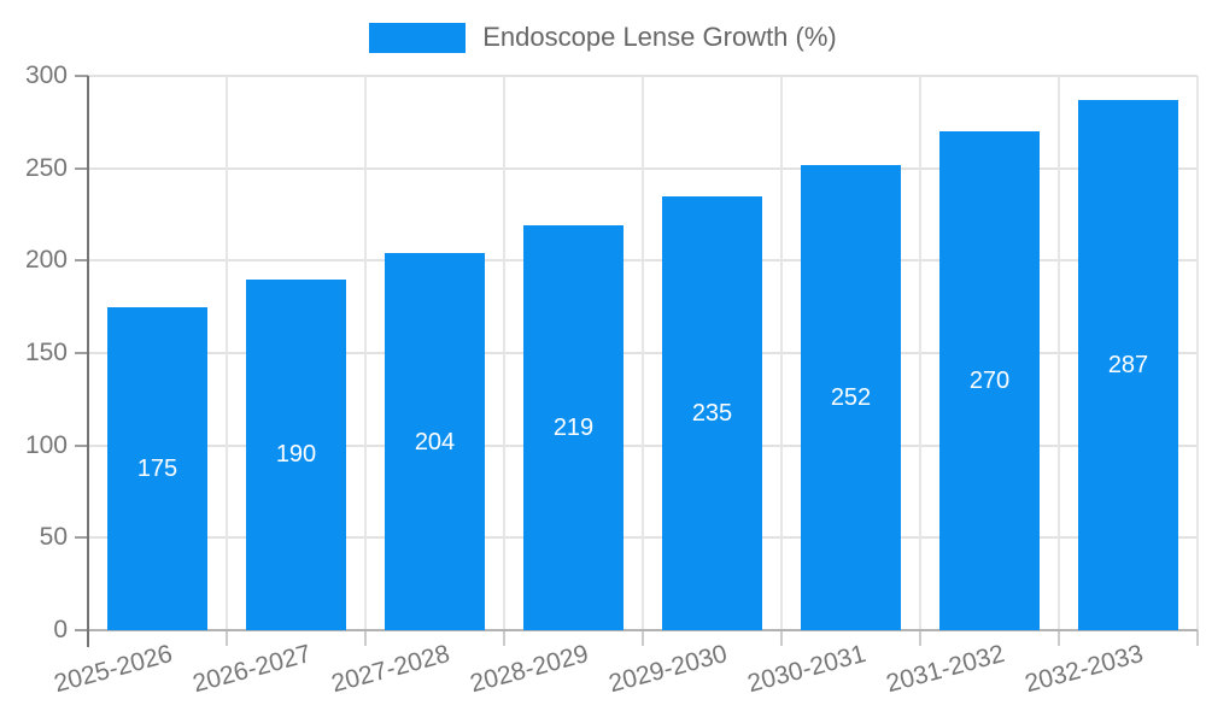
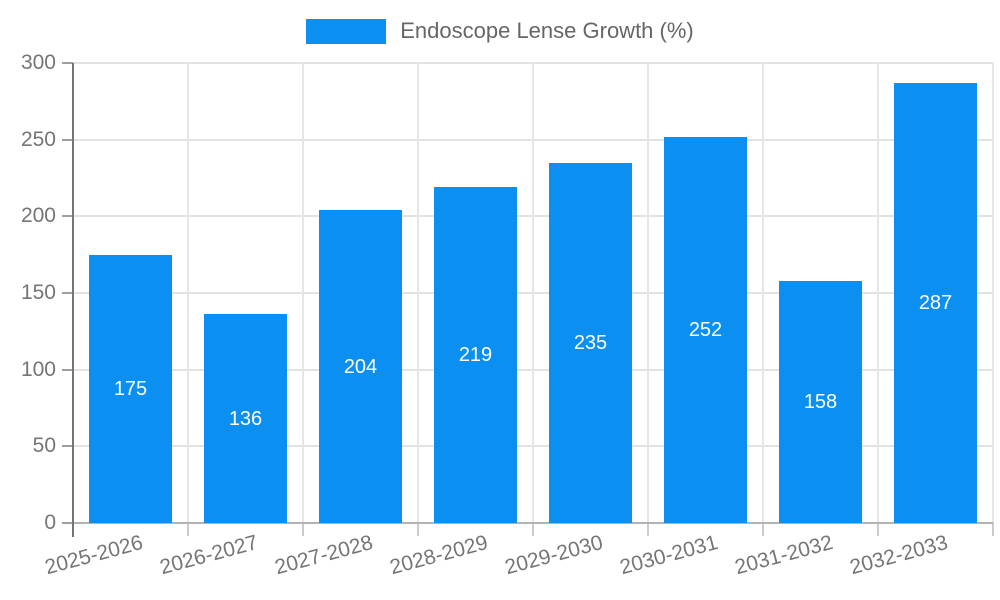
2026-2027: 190 -> 136
2031-2032: 270 -> 158
